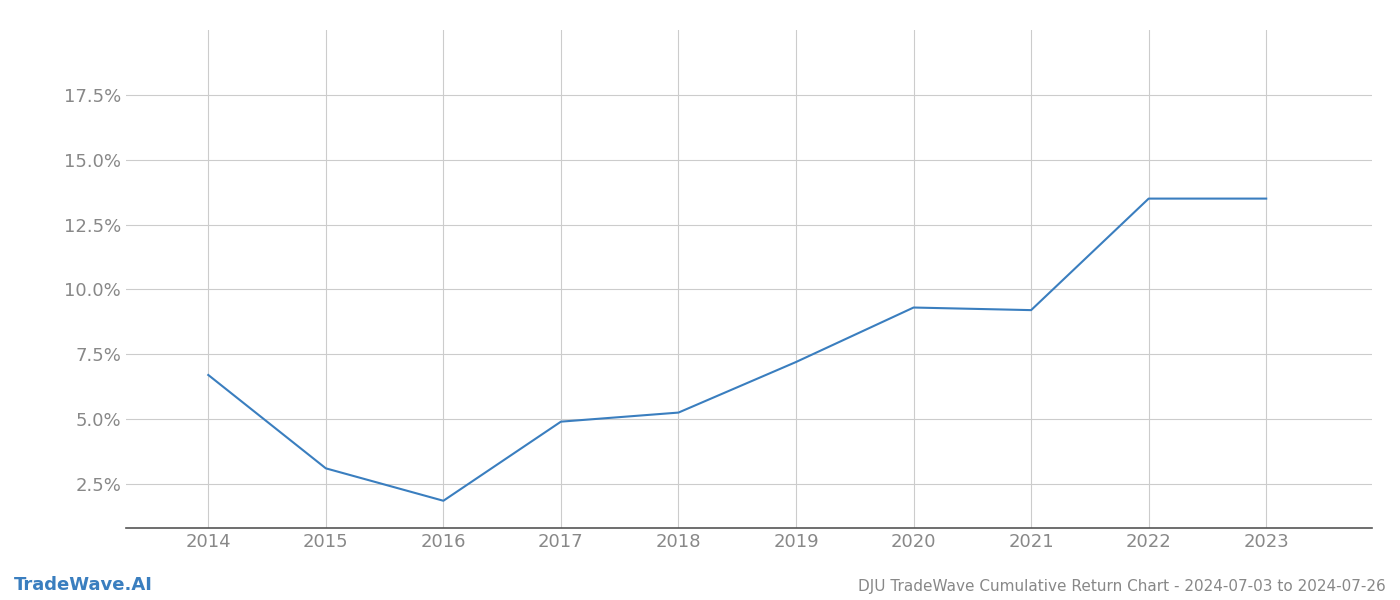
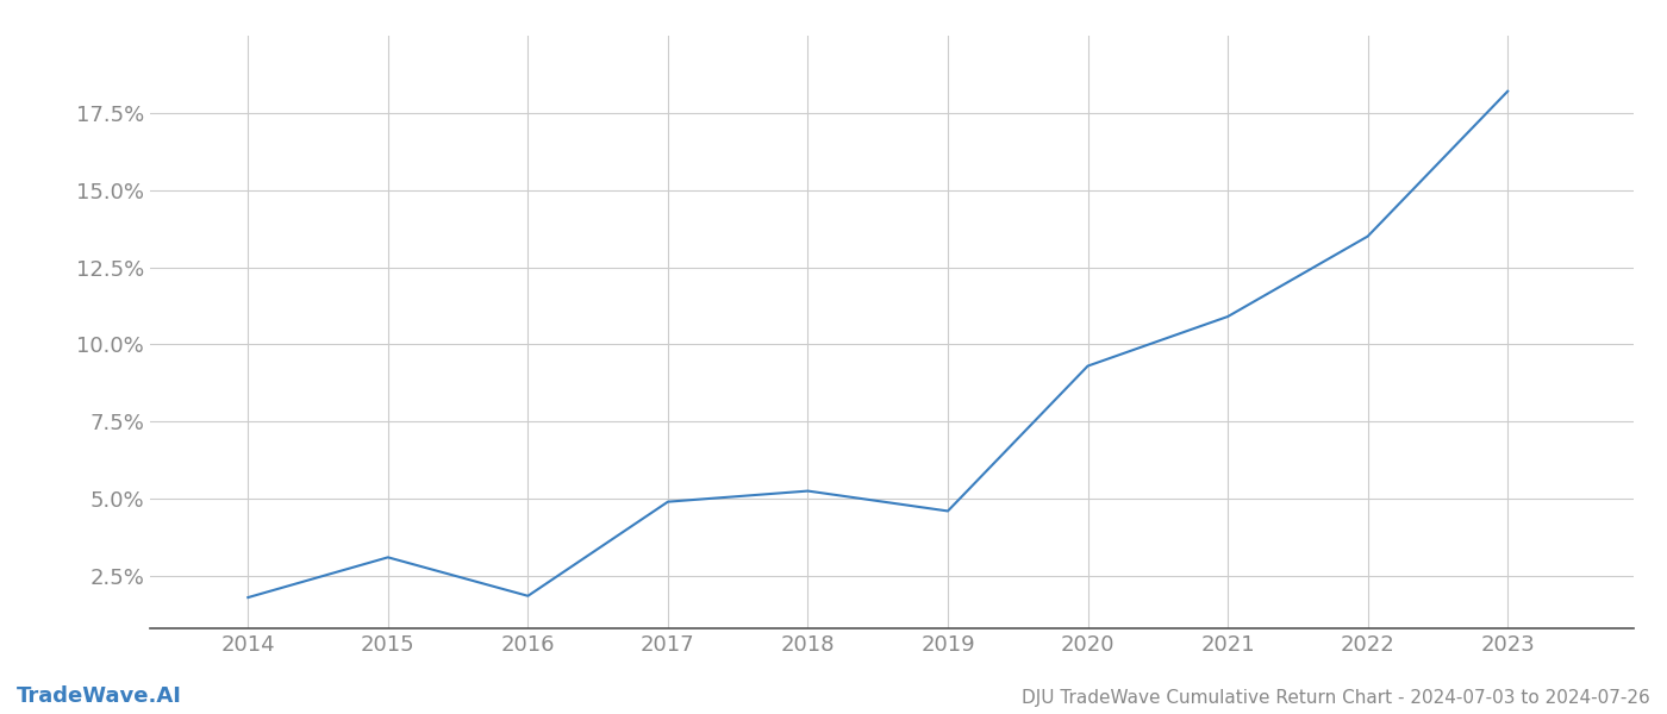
2014: 6.70% -> 1.80%
2019: 7.20% -> 4.60%
2021: 9.20% -> 10.90%
2023: 13.50% -> 18.20%
